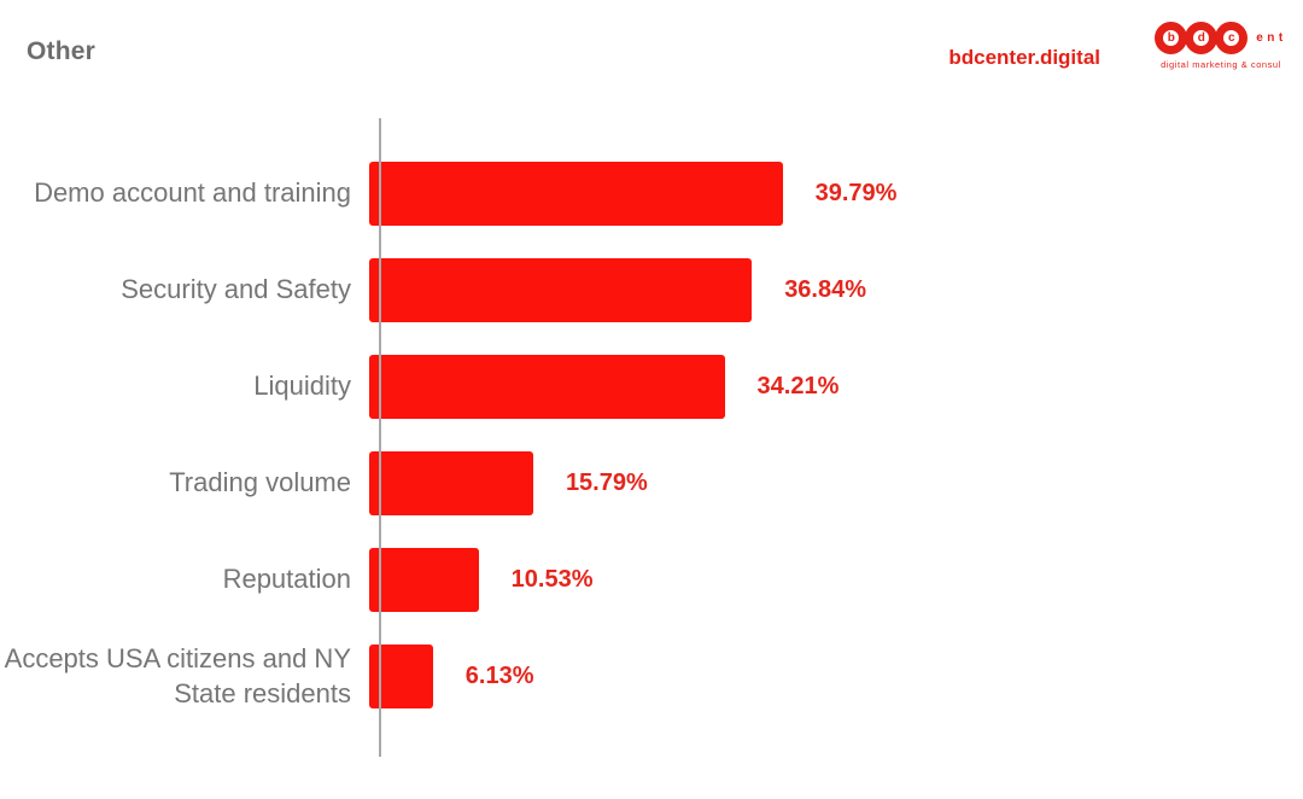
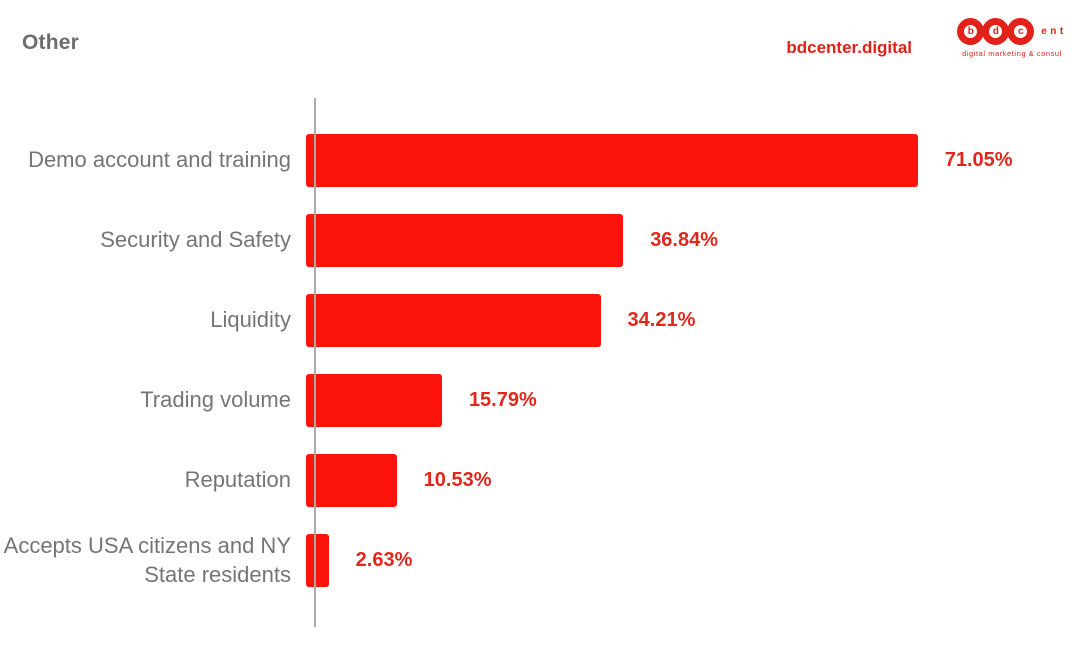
Demo account and training: 39.79% -> 71.05%
Accepts USA citizens and NY State residents: 6.13% -> 2.63%
